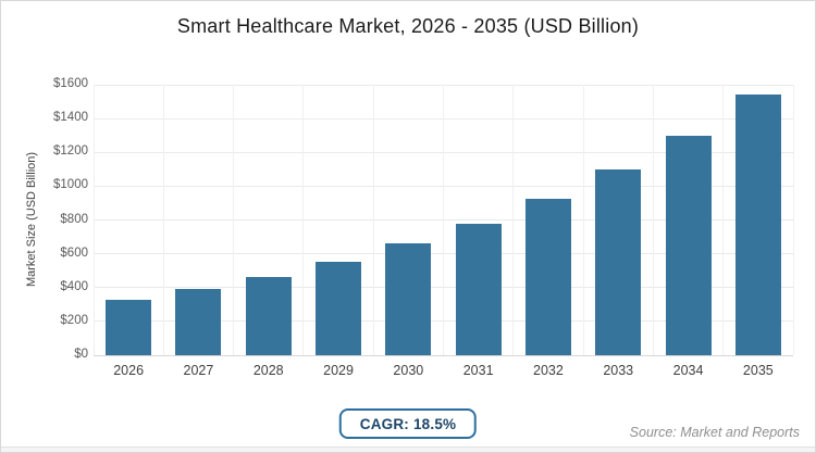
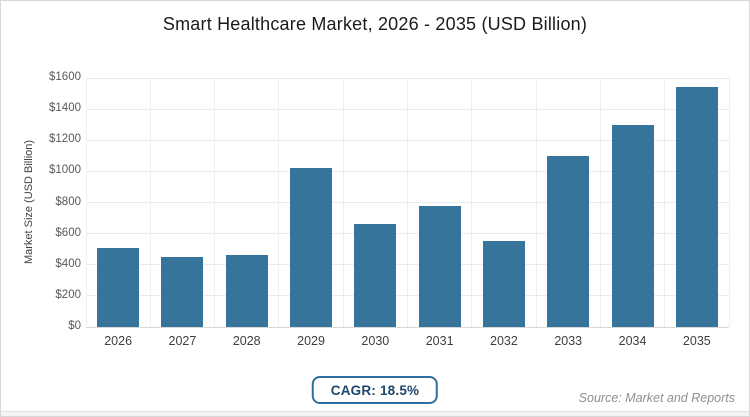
2026: $330 -> $510
2027: $390 -> $450
2029: $560 -> $1020
2032: $920 -> $550
